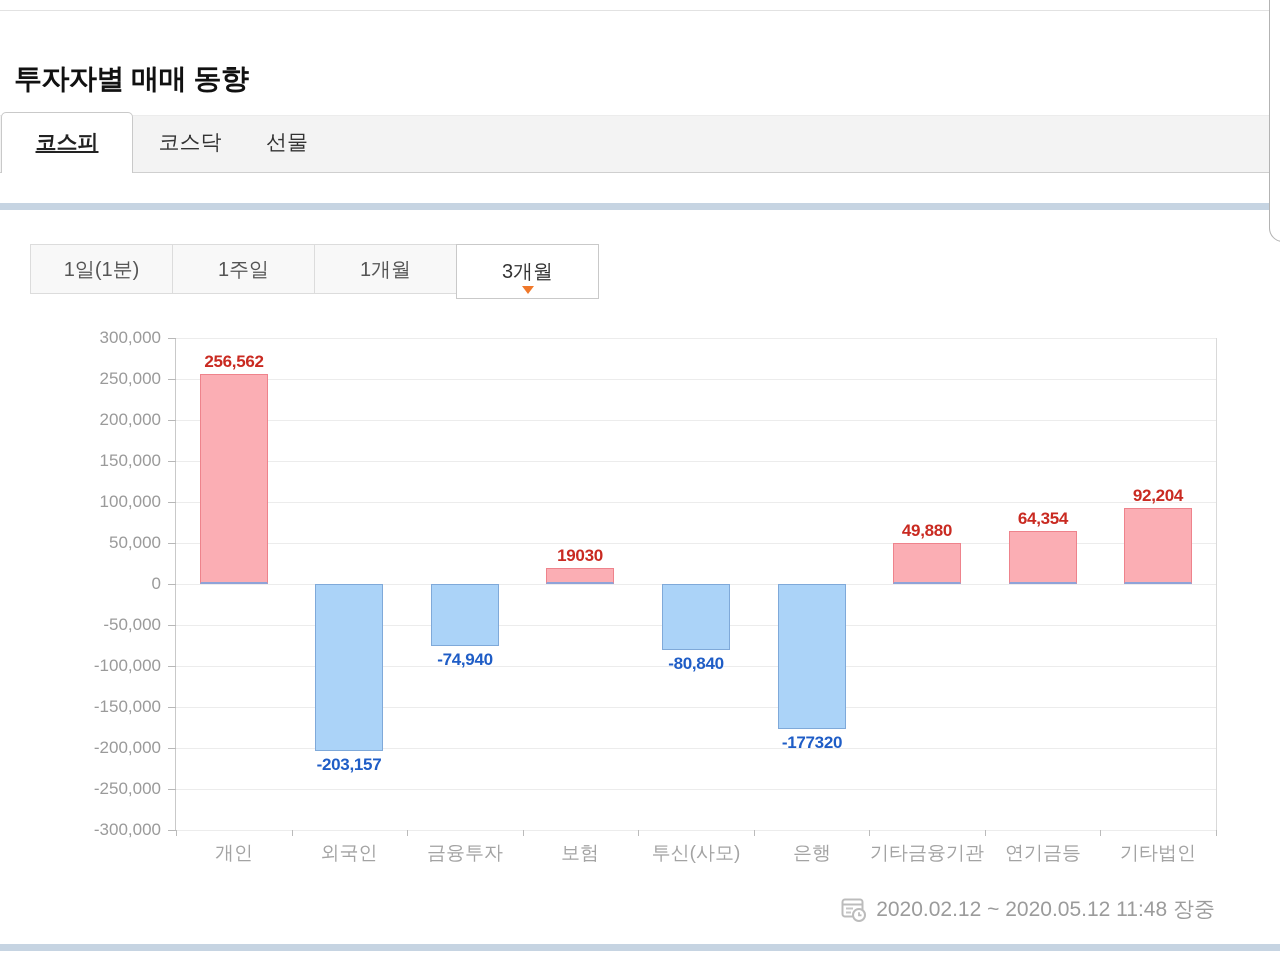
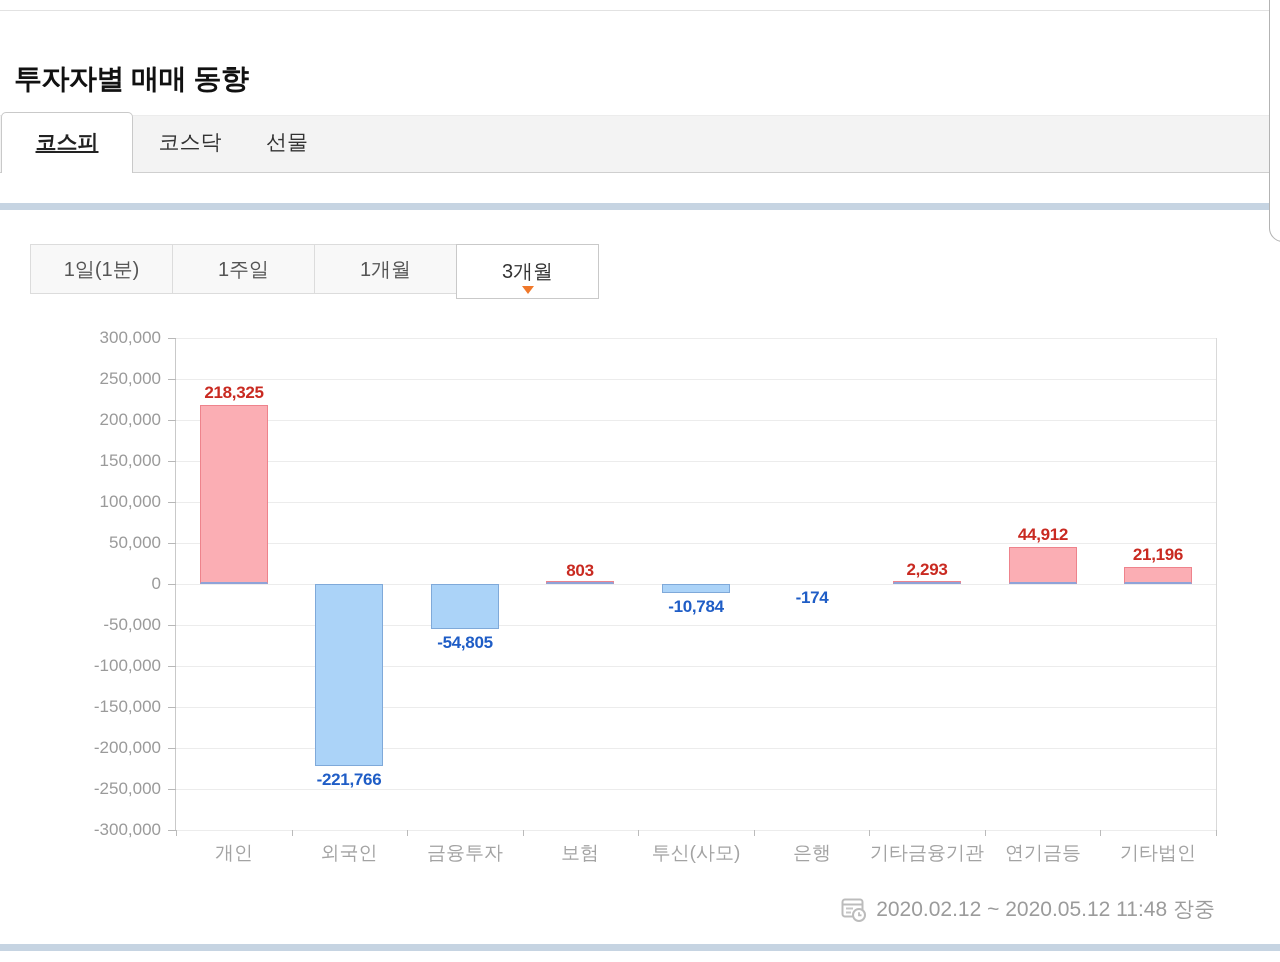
개인: 256,562 -> 218,325
외국인: -203,157 -> -221,766
금융투자: -74,940 -> -54,805
보험: 19030 -> 803
투신(사모): -80,840 -> -10,784
은행: -177320 -> -174
기타금융기관: 49,880 -> 2,293
연기금등: 64,354 -> 44,912
기타법인: 92,204 -> 21,196
